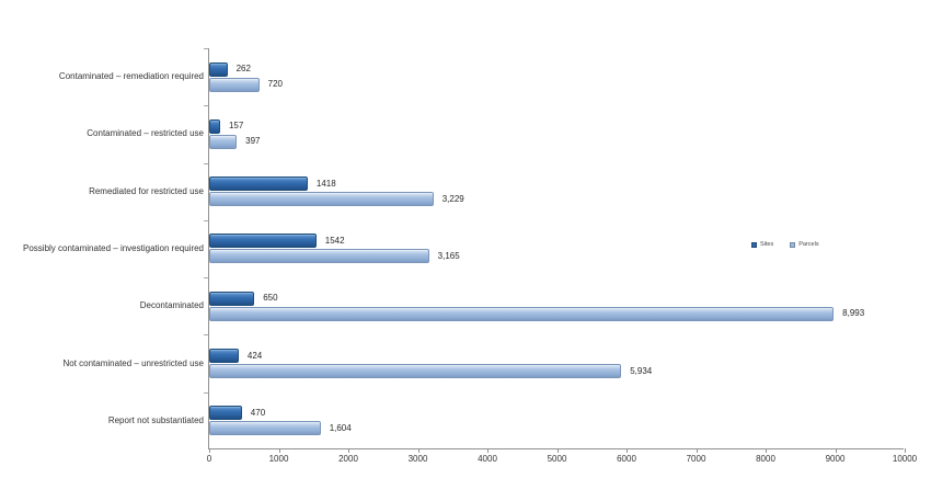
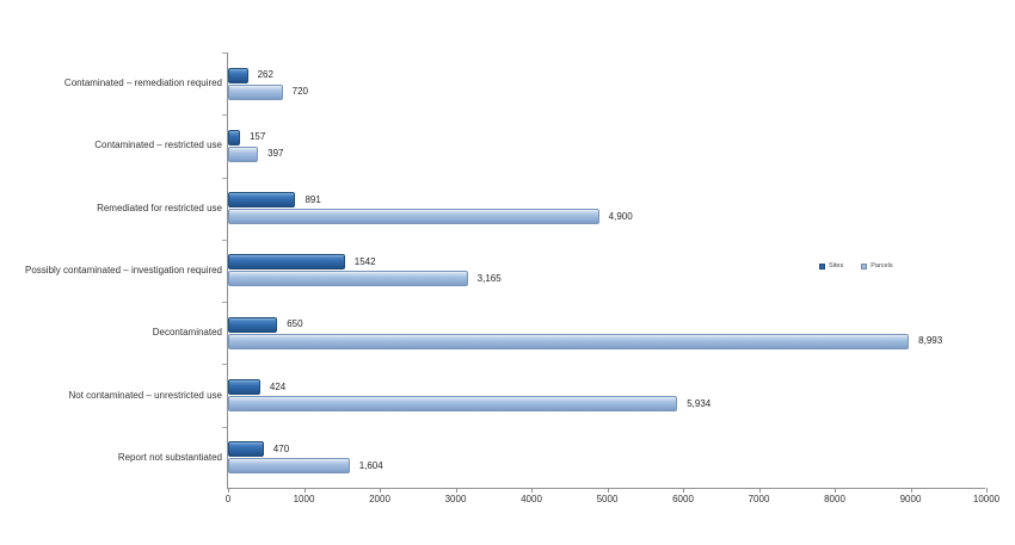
Sites/Remediated for restricted use: 1418 -> 891
Parcels/Remediated for restricted use: 3,229 -> 4,900
